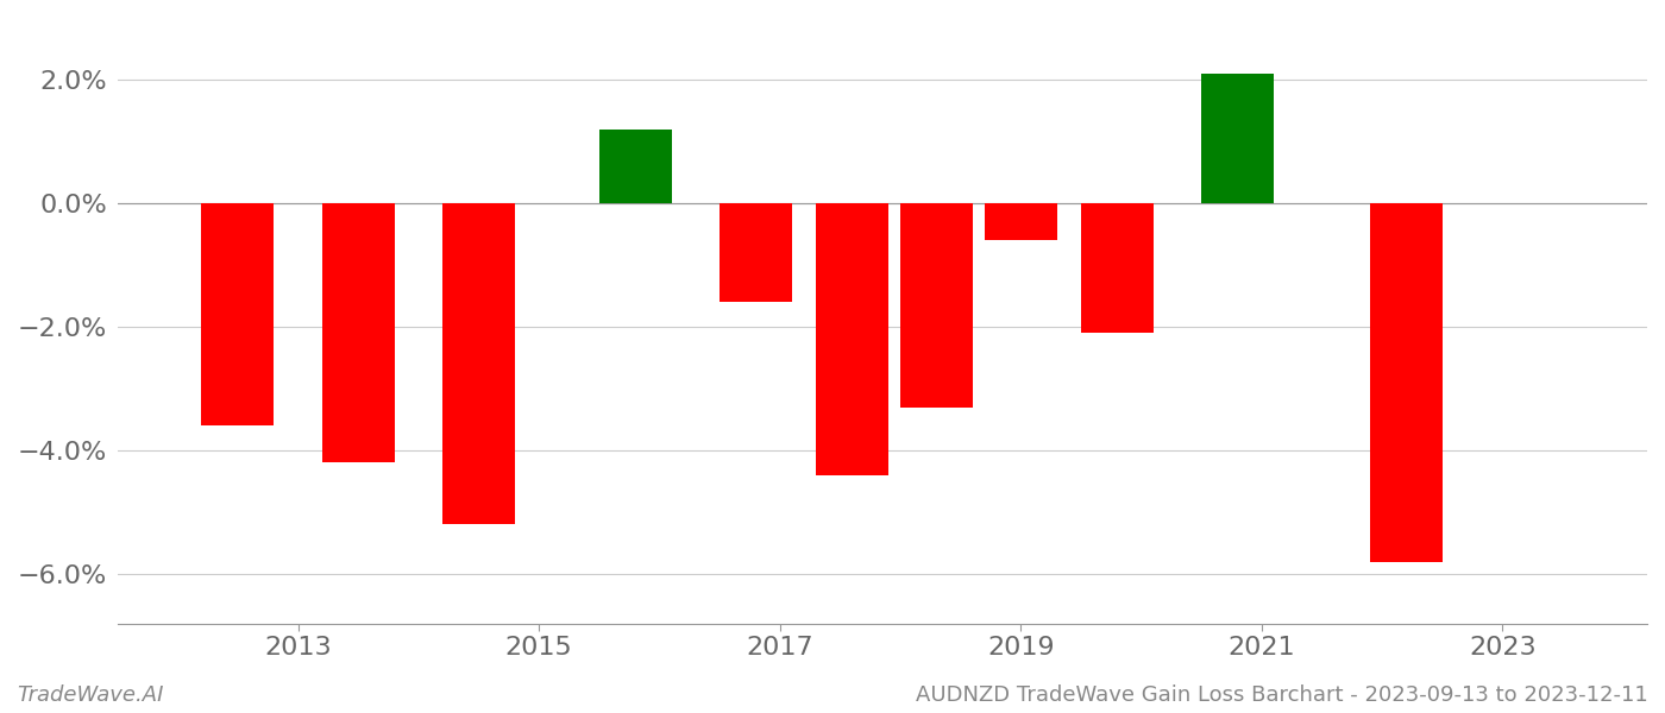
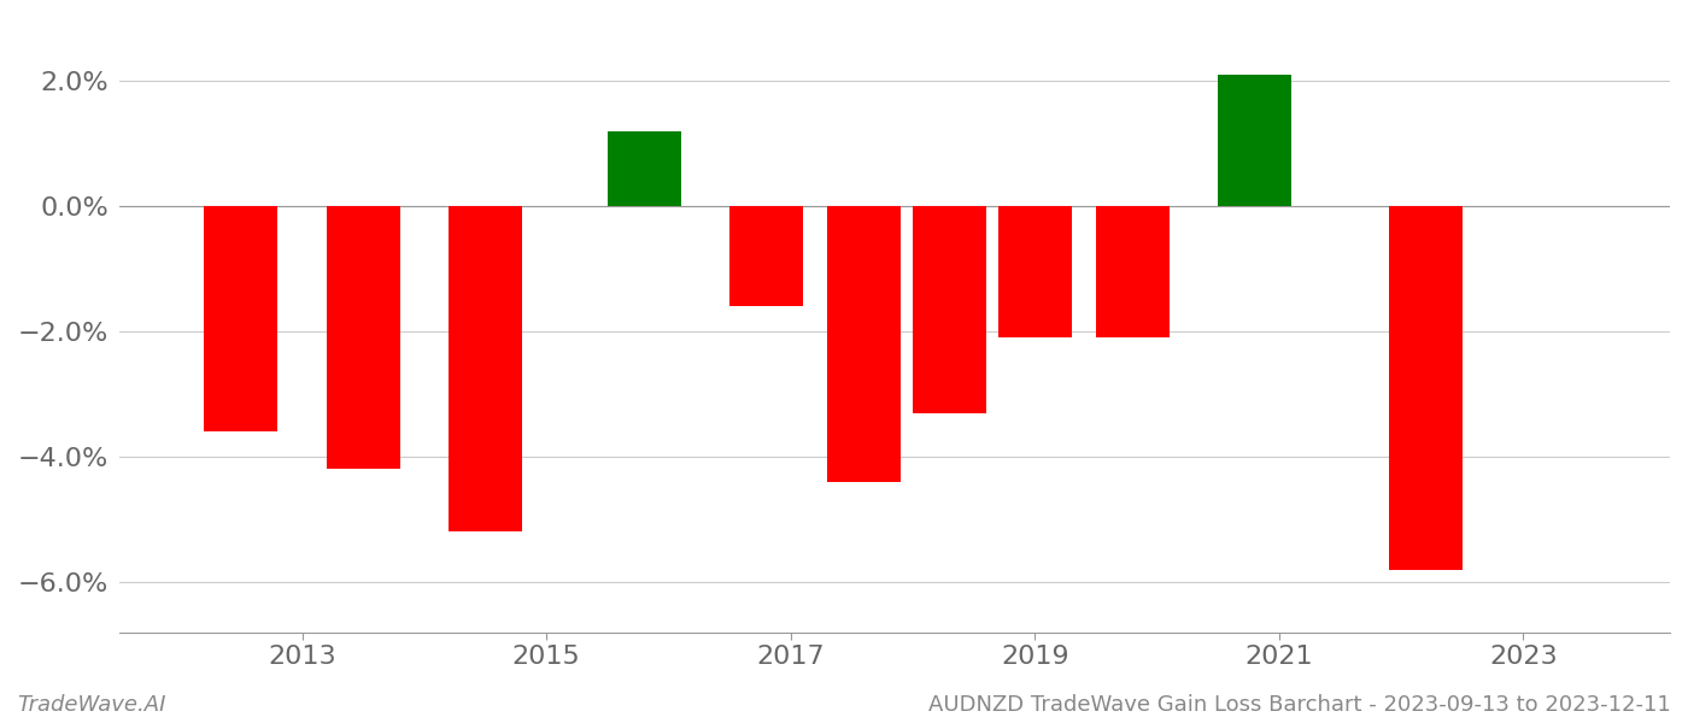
2019: -0.6% -> -2.1%
